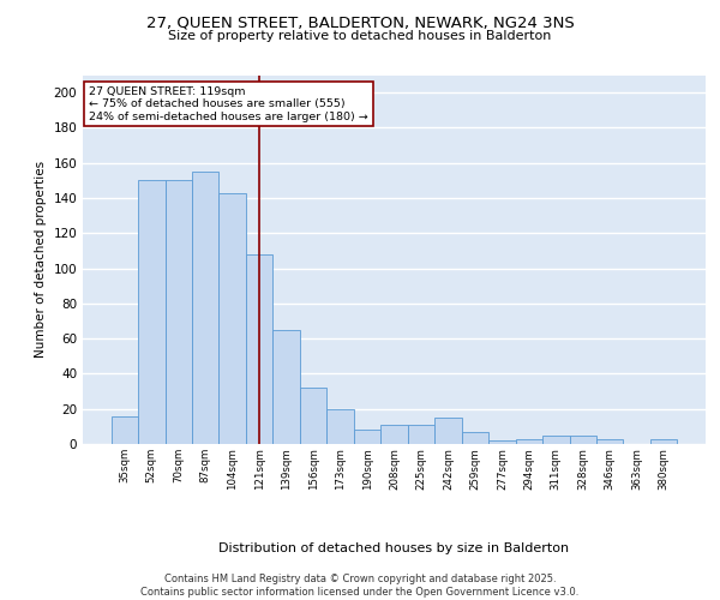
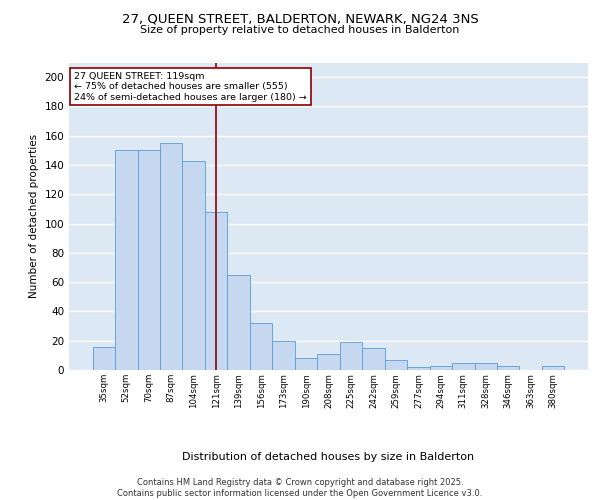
225sqm: 11 -> 19
